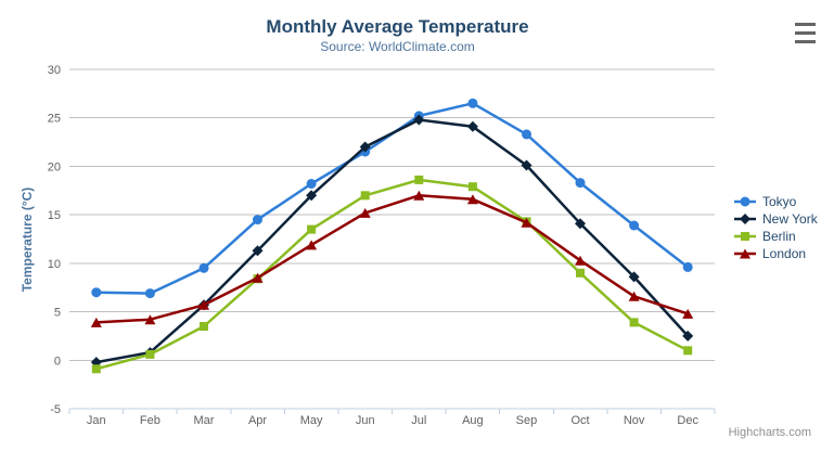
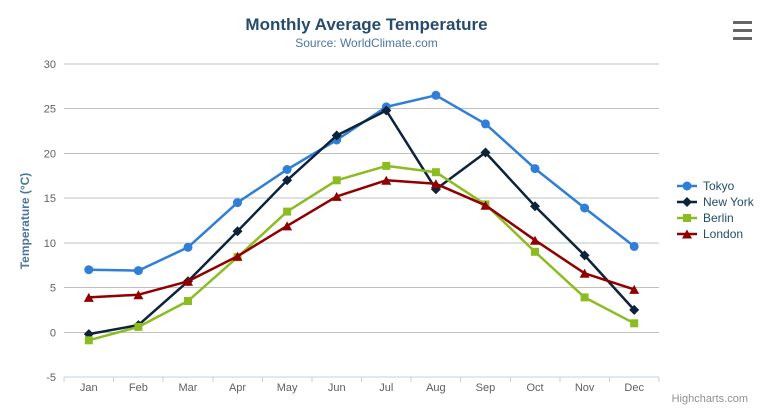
New York/Aug: 24 -> 16
